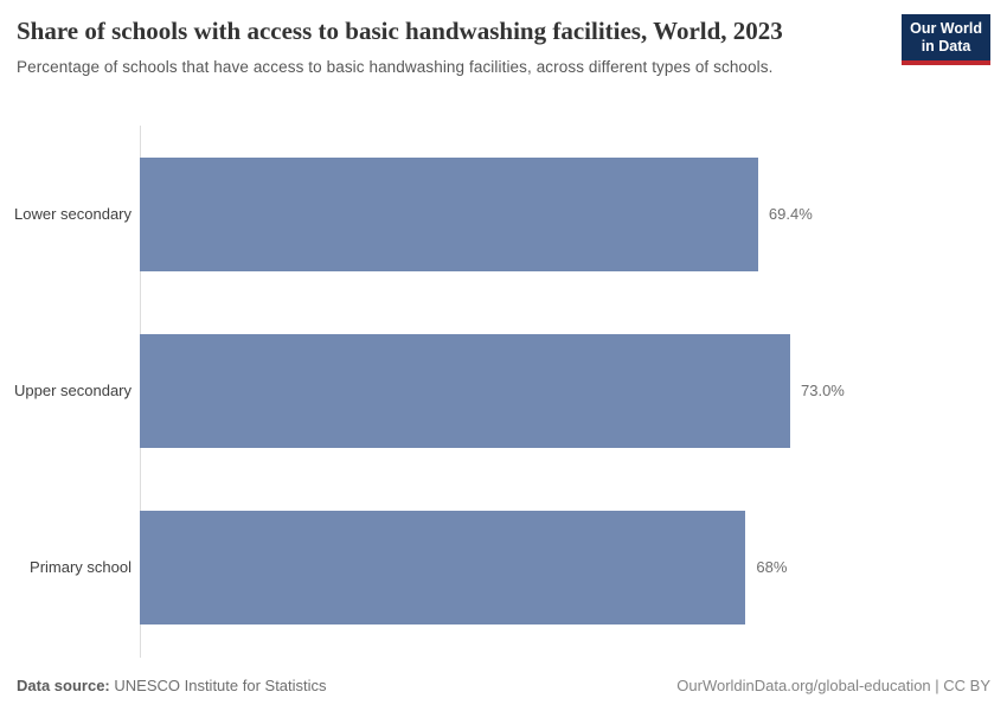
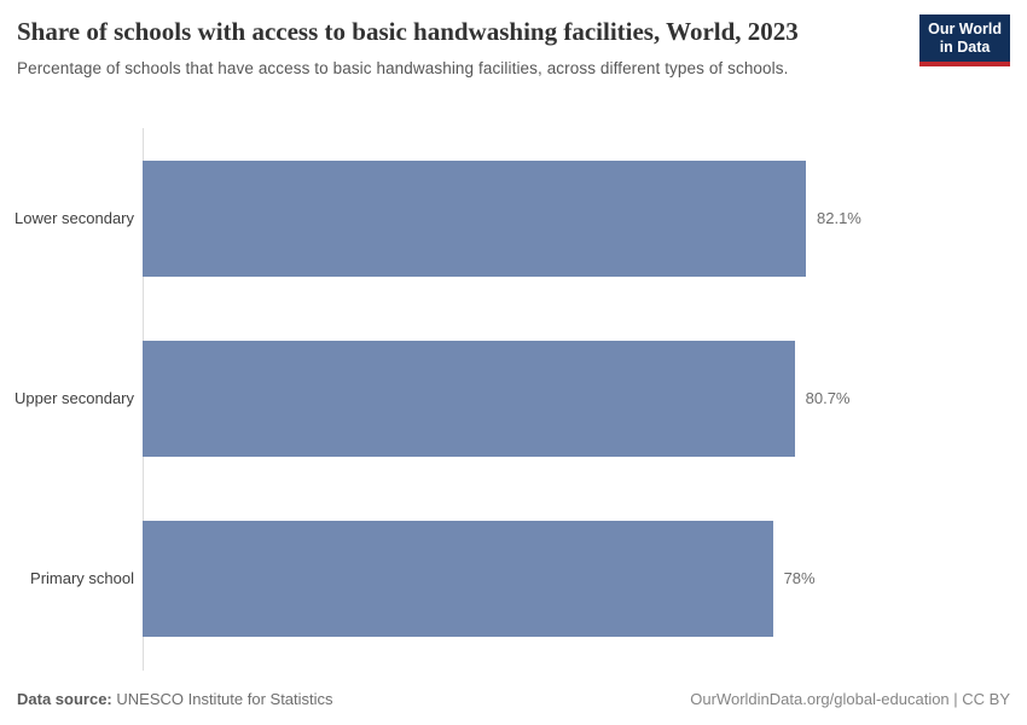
Lower secondary: 69.4% -> 82.1%
Upper secondary: 73.0% -> 80.7%
Primary school: 68% -> 78%
